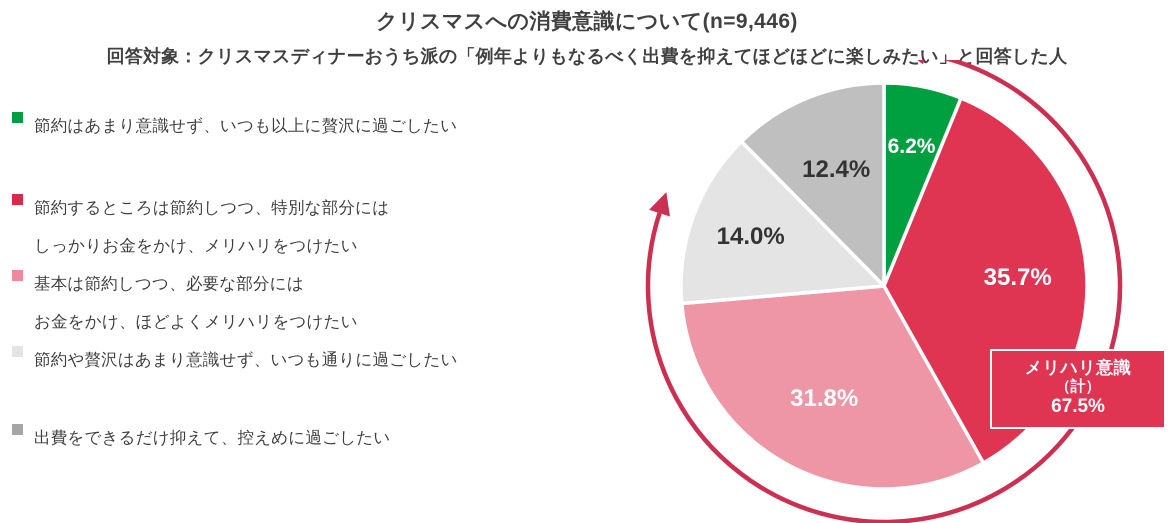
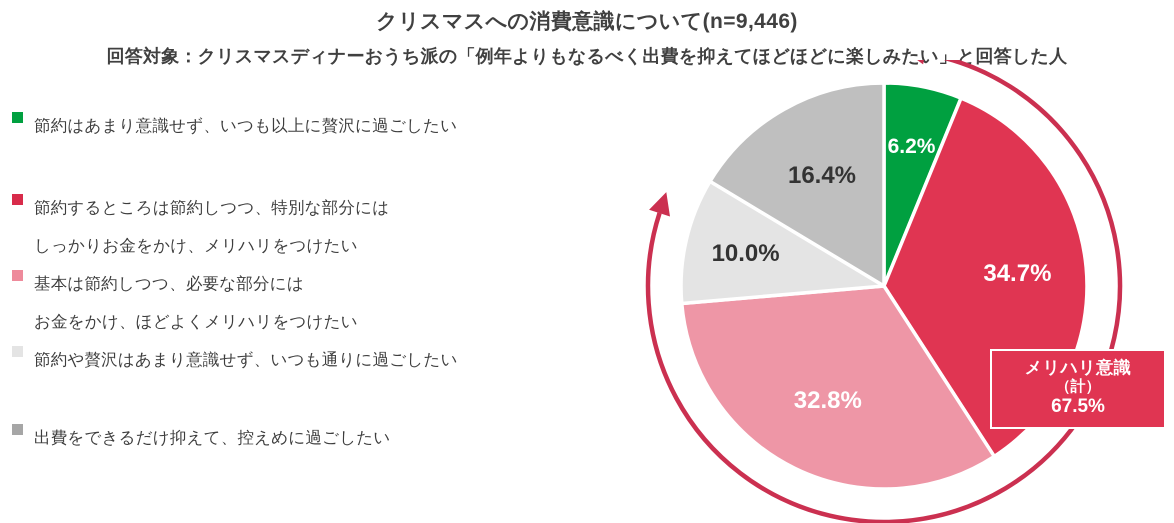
節約するところは節約しつつ、特別な部分にはしっかりお金をかけ、メリハリをつけたい: 35.7% -> 34.7%
基本は節約しつつ、必要な部分にはお金をかけ、ほどよくメリハリをつけたい: 31.8% -> 32.8%
節約や贅沢はあまり意識せず、いつも通りに過ごしたい: 14.0% -> 10.0%
出費をできるだけ抑えて、控えめに過ごしたい: 12.4% -> 16.4%
